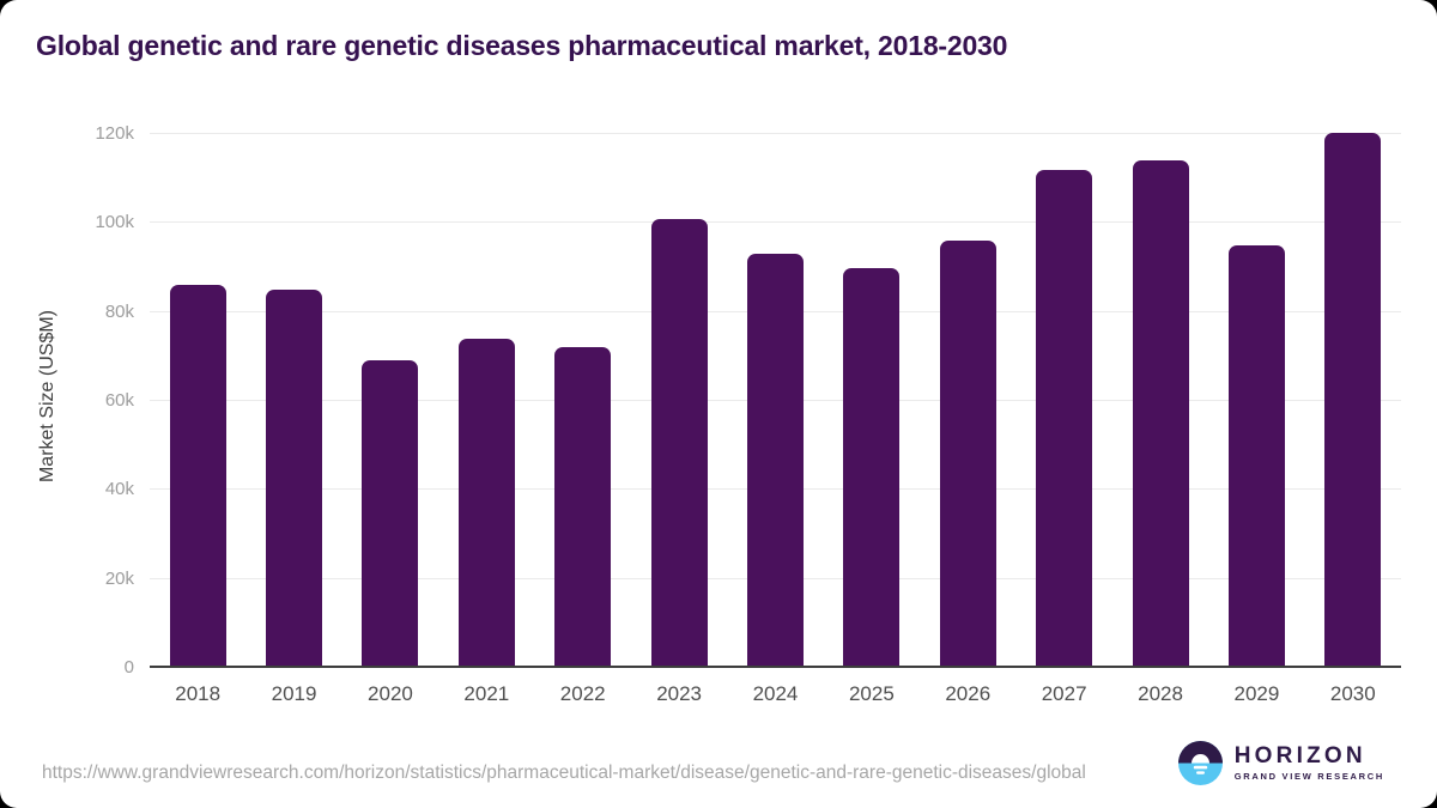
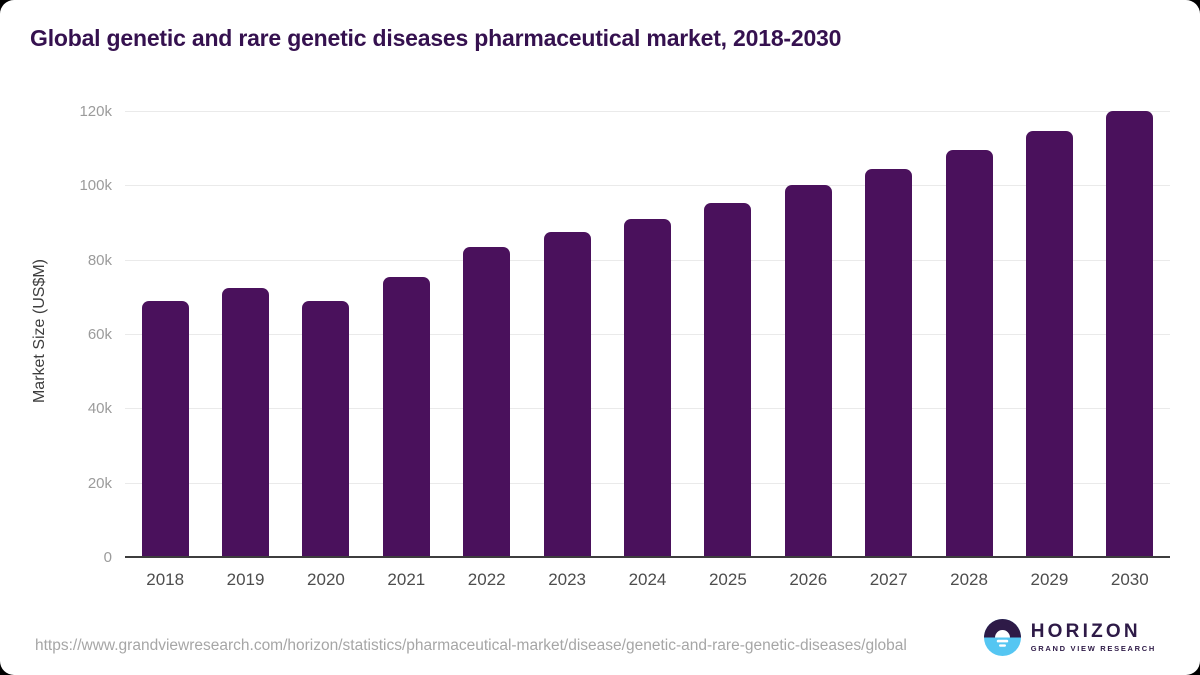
2018: 86k -> 69k
2019: 85k -> 73k
2021: 74k -> 76k
2022: 72k -> 84k
2023: 101k -> 88k
2024: 93k -> 91k
2025: 90k -> 96k
2026: 96k -> 100k
2027: 112k -> 105k
2028: 114k -> 110k
2029: 95k -> 115k
